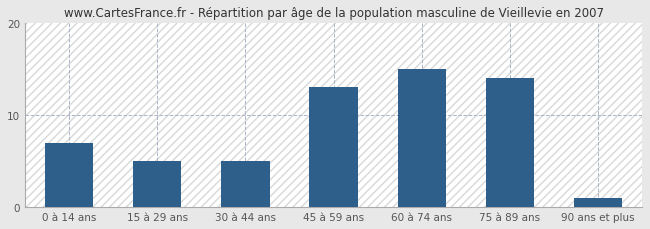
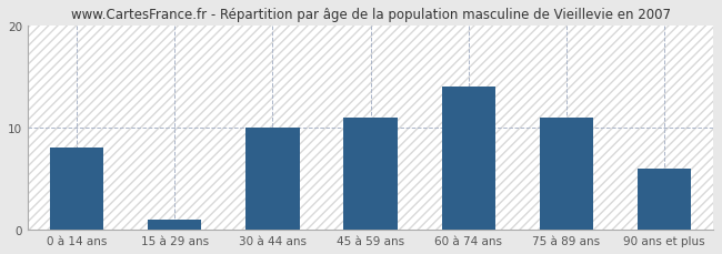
0 à 14 ans: 7 -> 8
15 à 29 ans: 5 -> 1
30 à 44 ans: 5 -> 10
45 à 59 ans: 13 -> 11
60 à 74 ans: 15 -> 14
75 à 89 ans: 14 -> 11
90 ans et plus: 1 -> 6
